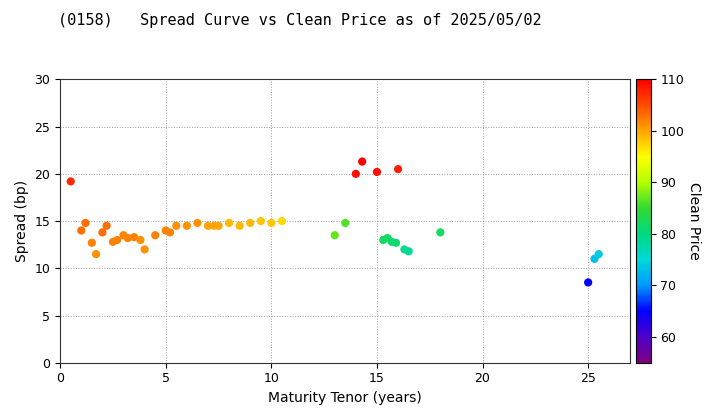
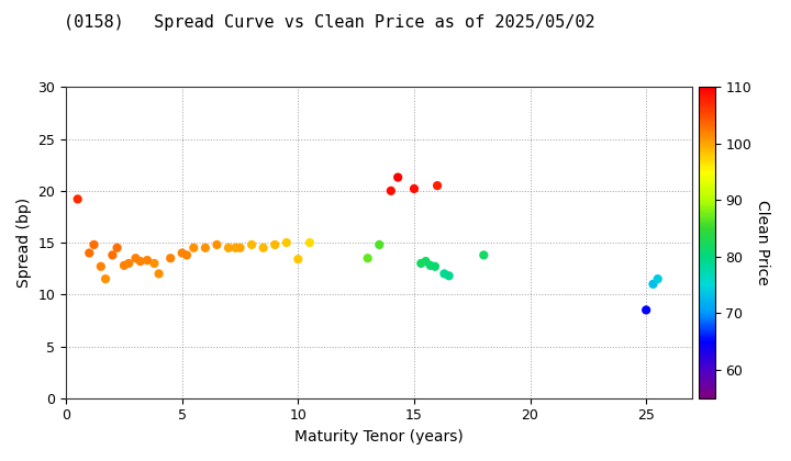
10: 14.8 -> 13.4
